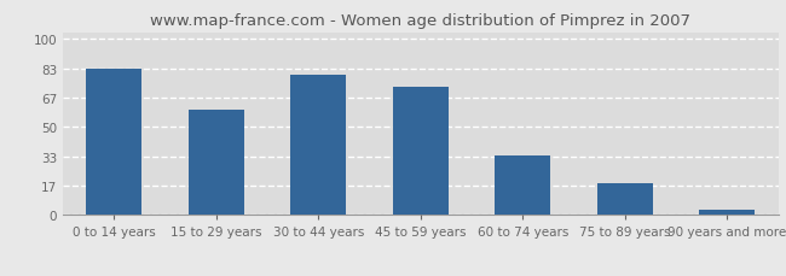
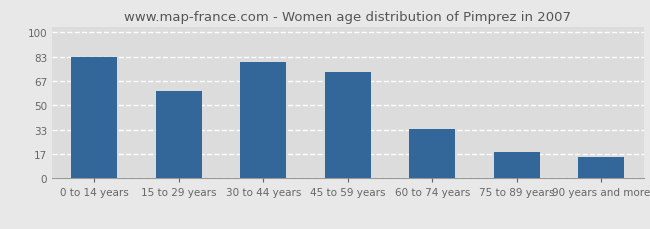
90 years and more: 3 -> 15
